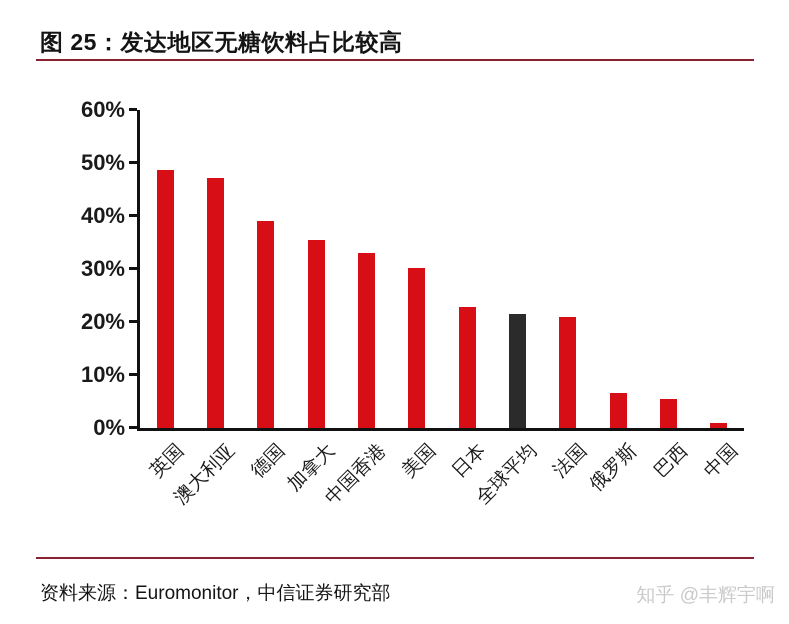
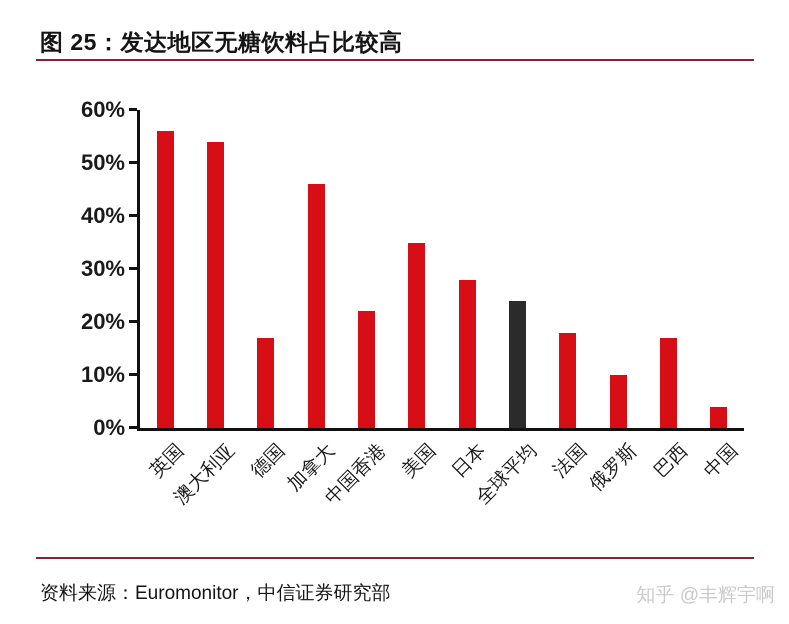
英国: 49% -> 56%
澳大利亚: 47% -> 54%
德国: 39% -> 17%
加拿大: 35% -> 46%
中国香港: 33% -> 22%
美国: 30% -> 35%
日本: 23% -> 28%
全球平均: 22% -> 24%
法国: 21% -> 18%
俄罗斯: 7% -> 10%
巴西: 5% -> 17%
中国: 1% -> 4%
